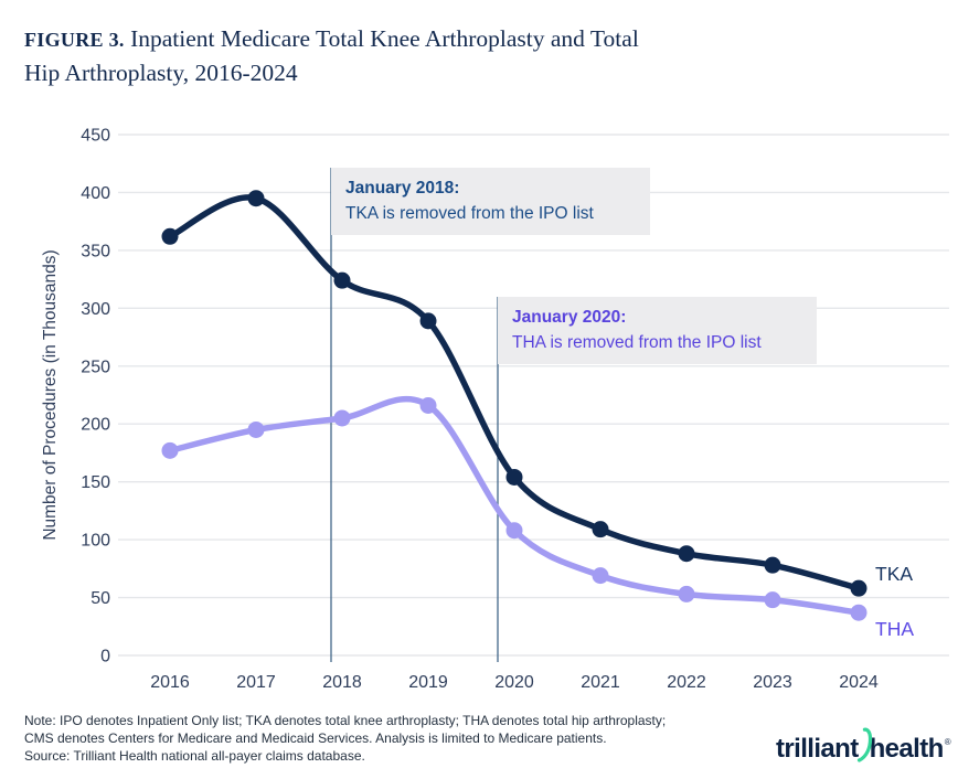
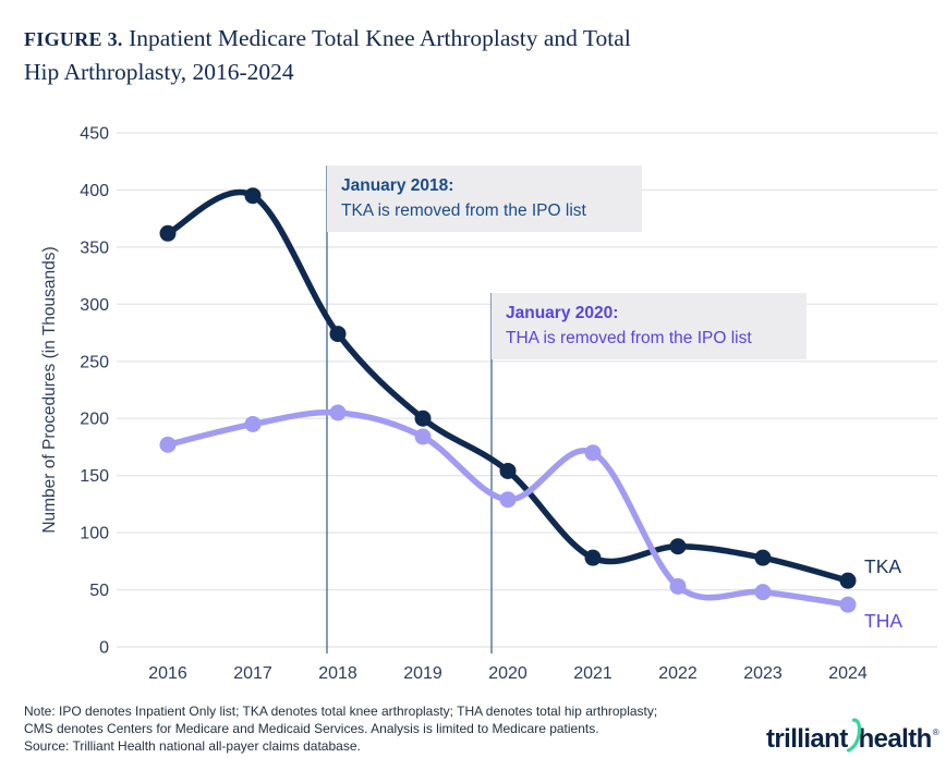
TKA/2018: 324 -> 274
TKA/2019: 289 -> 200
THA/2019: 216 -> 184
THA/2020: 108 -> 129
TKA/2021: 109 -> 78
THA/2021: 69 -> 170
